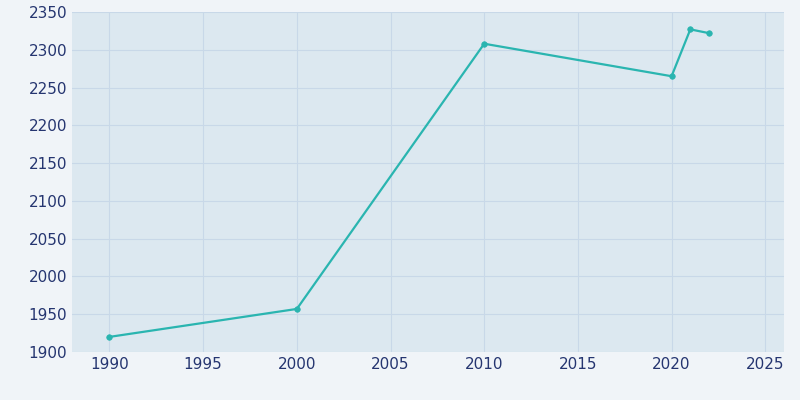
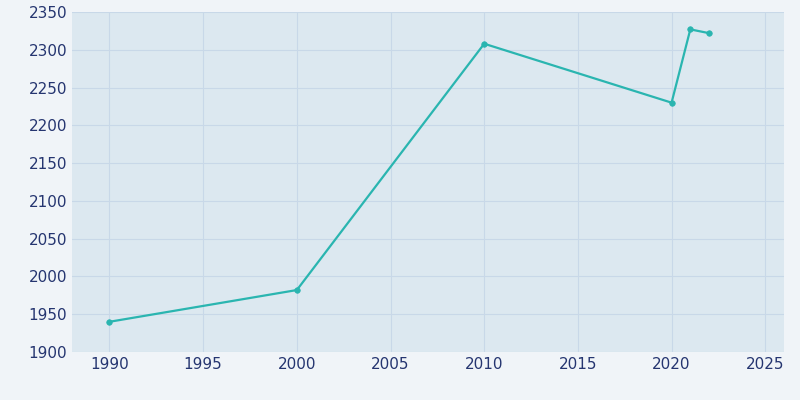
1990: 1920 -> 1940
2000: 1957 -> 1982
2020: 2265 -> 2230
